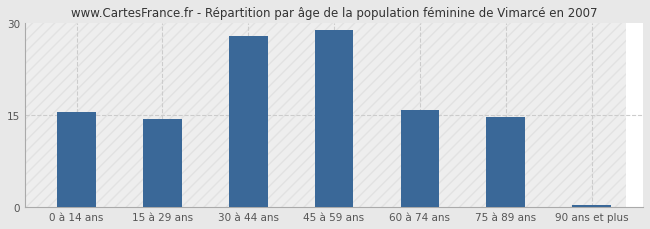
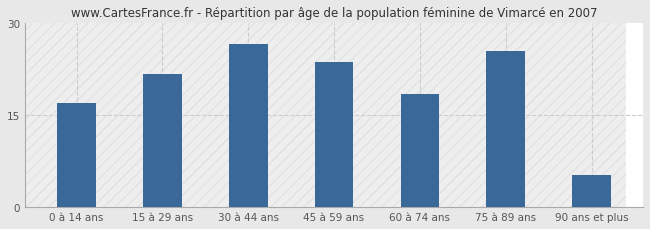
0 à 14 ans: 15.5 -> 17.0
15 à 29 ans: 14.3 -> 21.6
30 à 44 ans: 27.9 -> 26.6
45 à 59 ans: 28.8 -> 23.6
60 à 74 ans: 15.8 -> 18.4
75 à 89 ans: 14.6 -> 25.4
90 ans et plus: 0.3 -> 5.2
